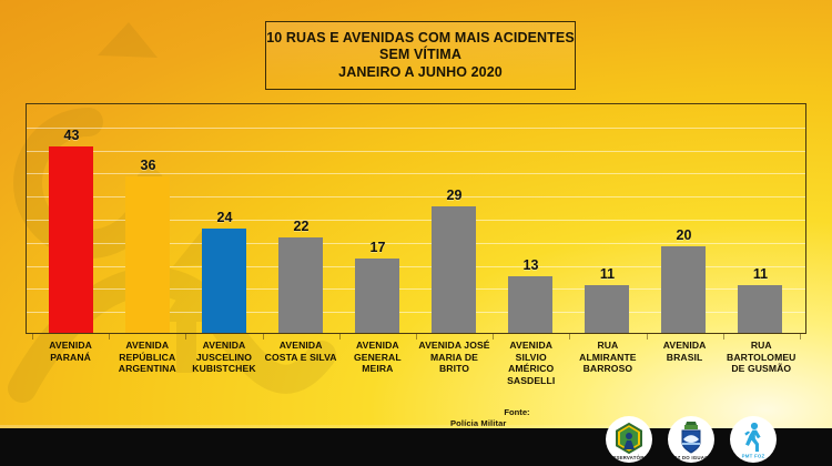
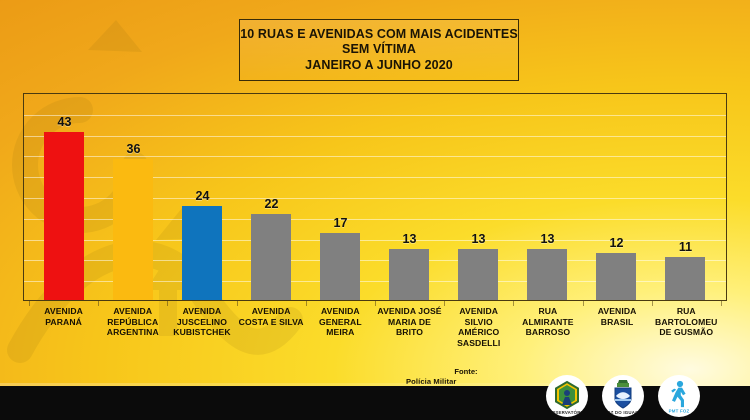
AVENIDA JOSÉ MARIA DE BRITO: 29 -> 13
RUA ALMIRANTE BARROSO: 11 -> 13
AVENIDA BRASIL: 20 -> 12
